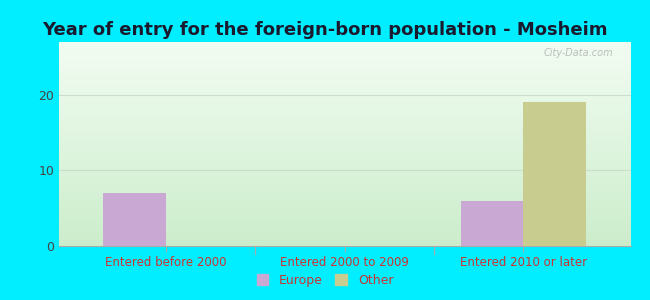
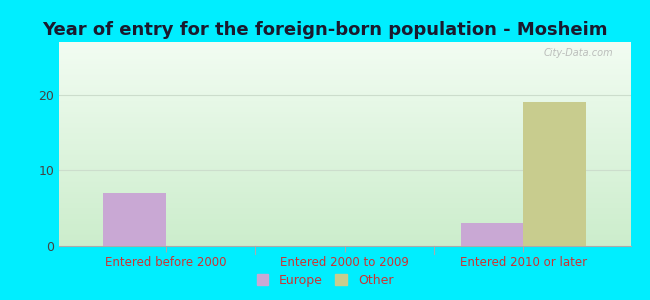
Europe/Entered 2010 or later: 6 -> 3
